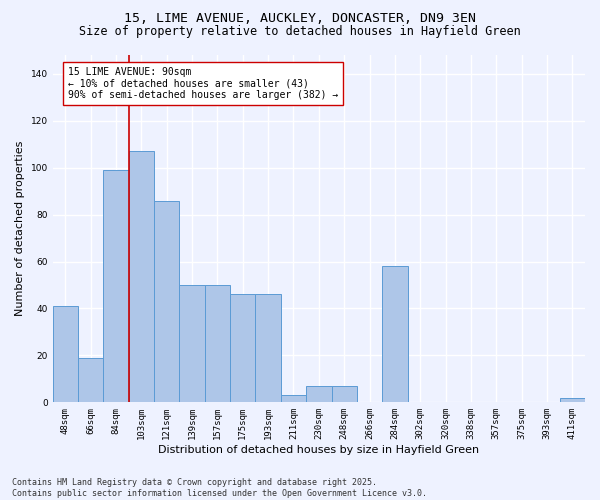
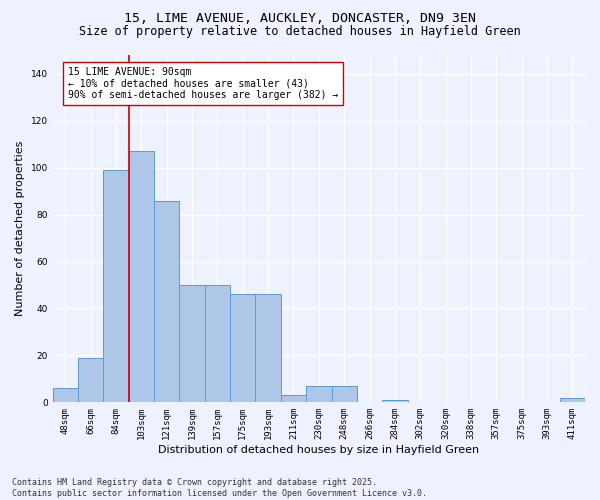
48sqm: 41 -> 6
284sqm: 58 -> 1
